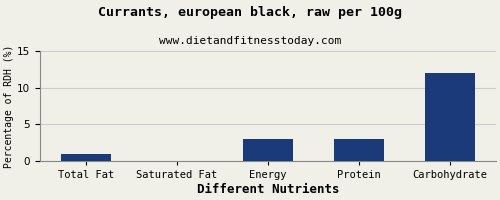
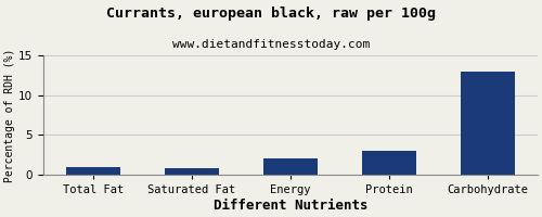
Saturated Fat: 0.1 -> 0.8
Energy: 3.0 -> 2.0
Carbohydrate: 12.0 -> 13.0
